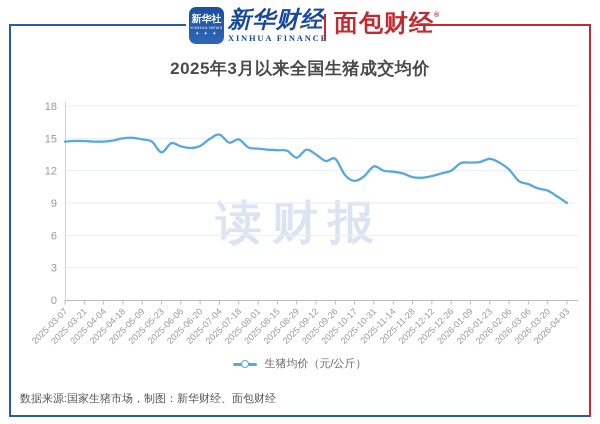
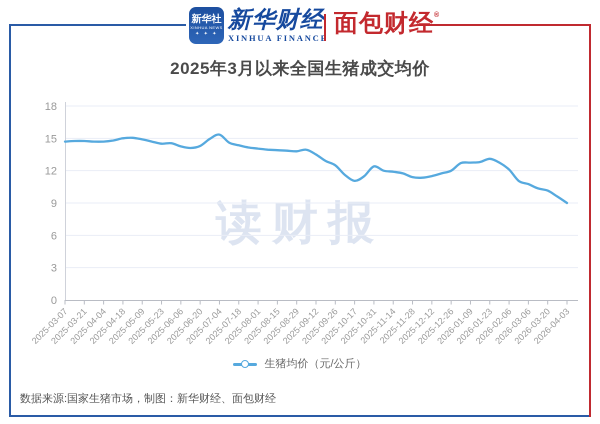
2025-05-23: 13.7 -> 14.5
2025-07-18: 14.9 -> 14.3
2025-08-29: 13.2 -> 13.8
2025-09-26: 13.1 -> 12.5
